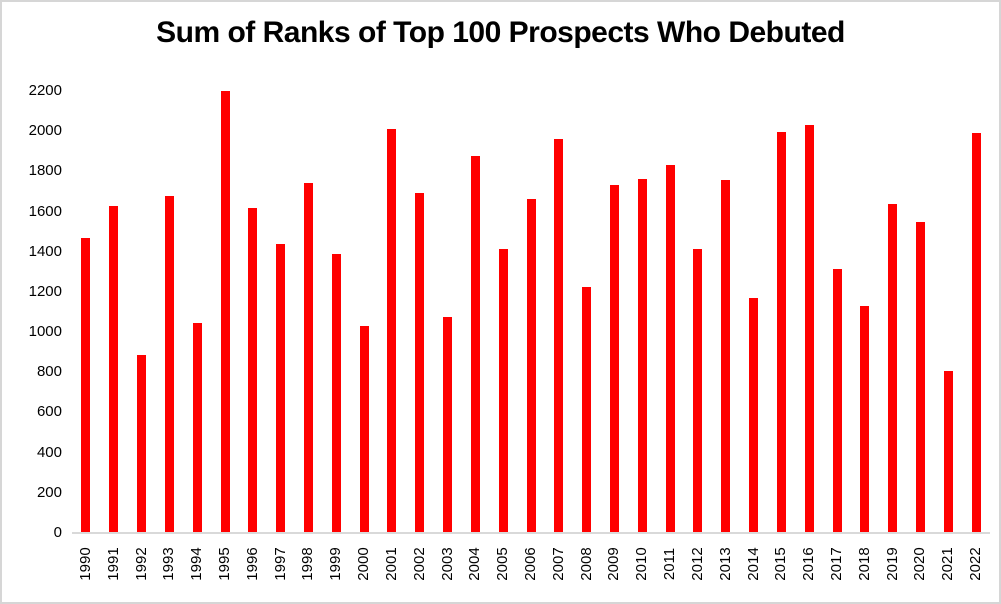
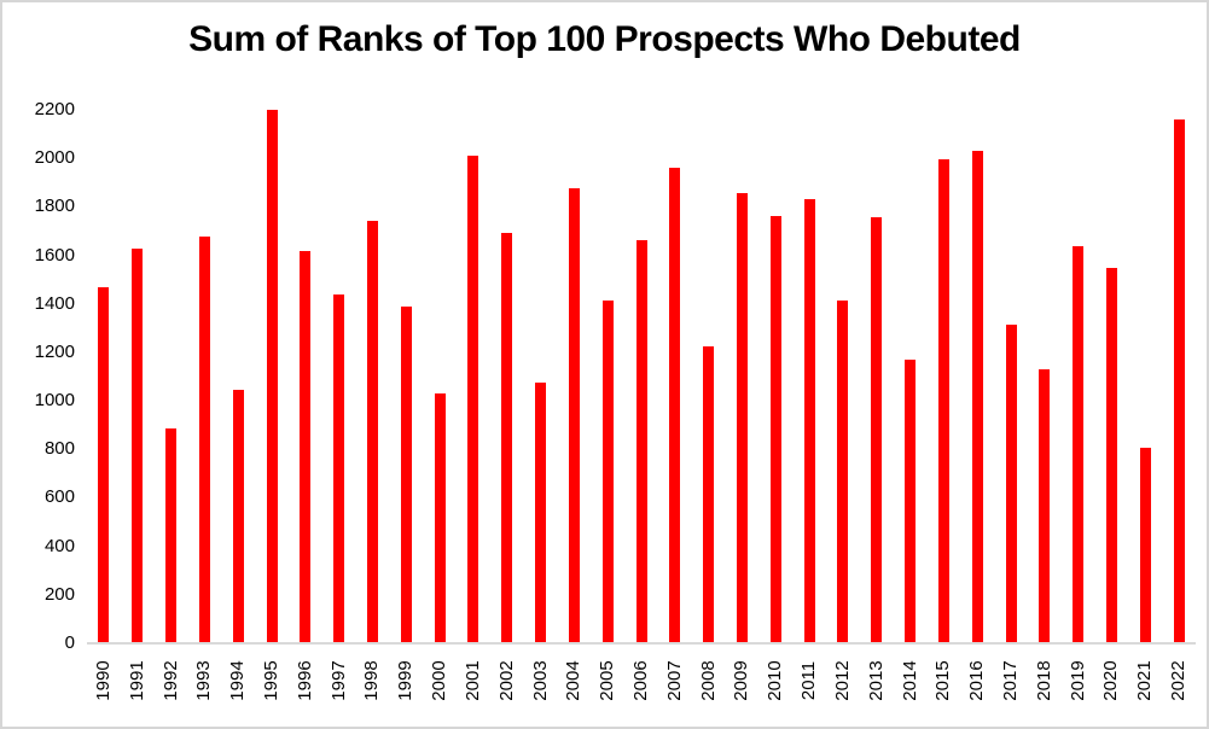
2009: 1730 -> 1860
2022: 1990 -> 2160
